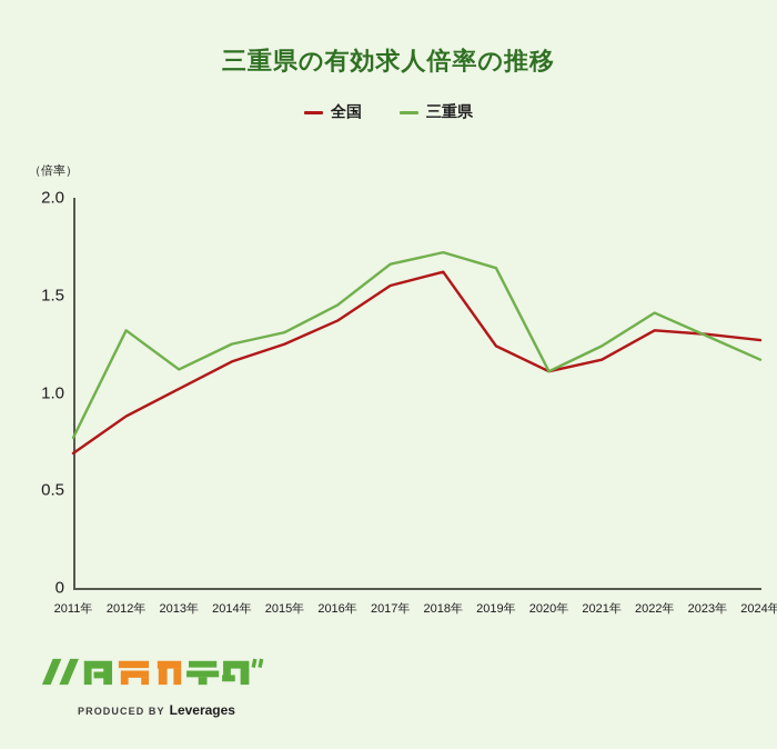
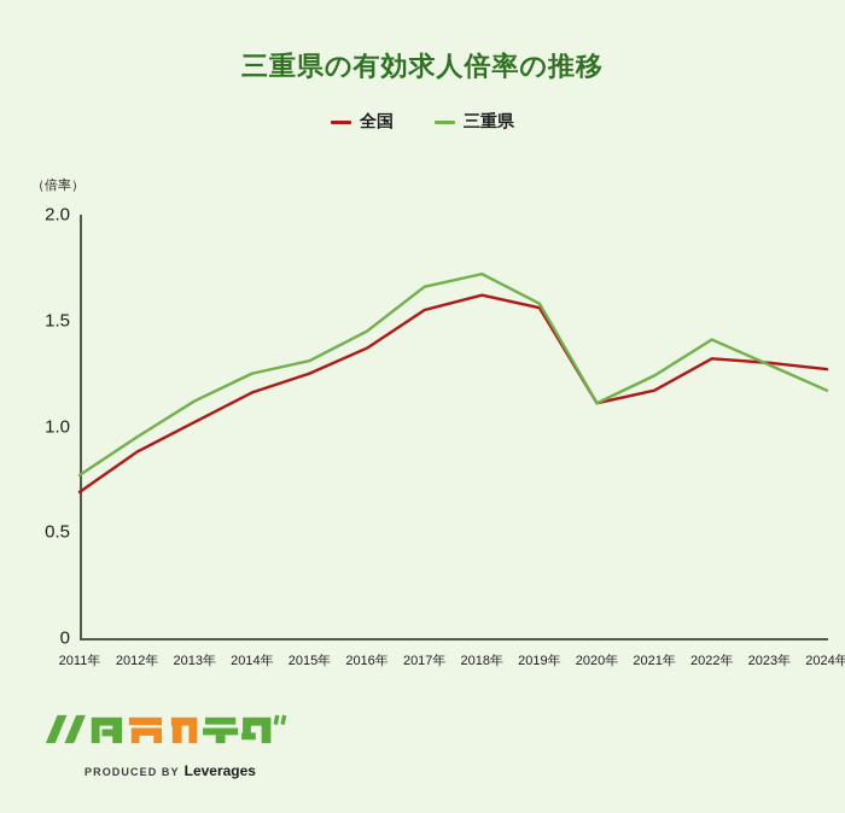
三重県/2012年: 1.32 -> 0.95
全国/2019年: 1.24 -> 1.56
三重県/2019年: 1.64 -> 1.58
